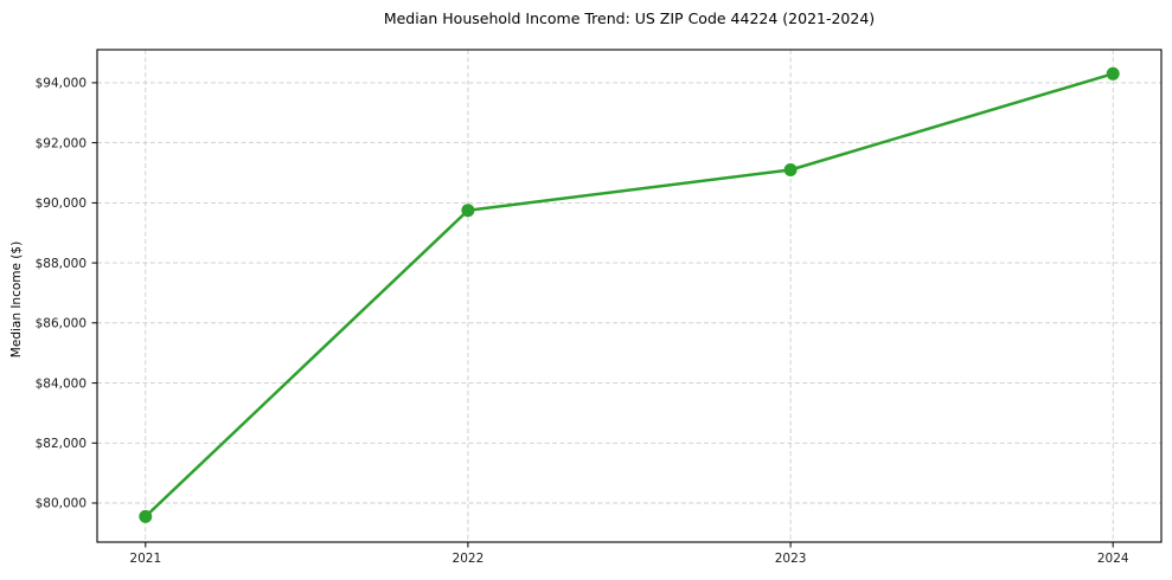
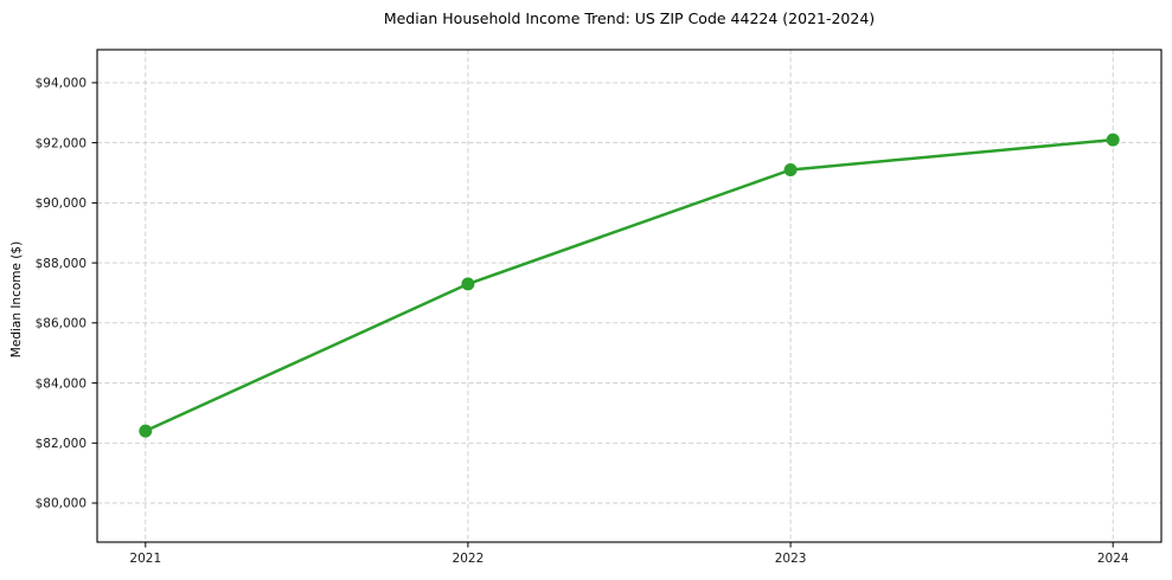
2021: $79600 -> $82400
2022: $89800 -> $87300
2024: $94300 -> $92100
